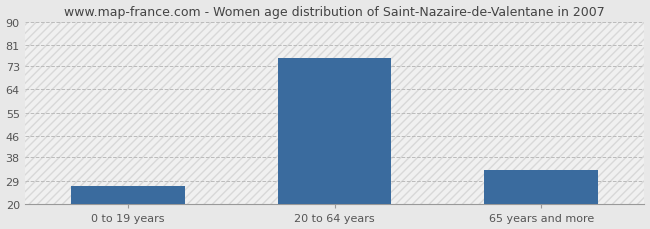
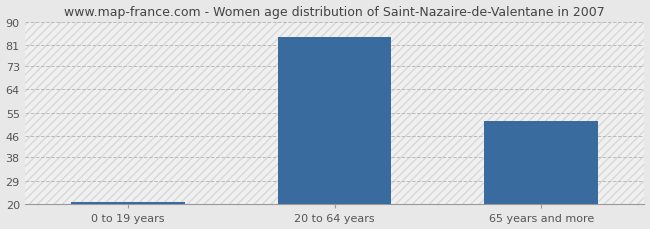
0 to 19 years: 27 -> 21
20 to 64 years: 76 -> 84
65 years and more: 33 -> 52
